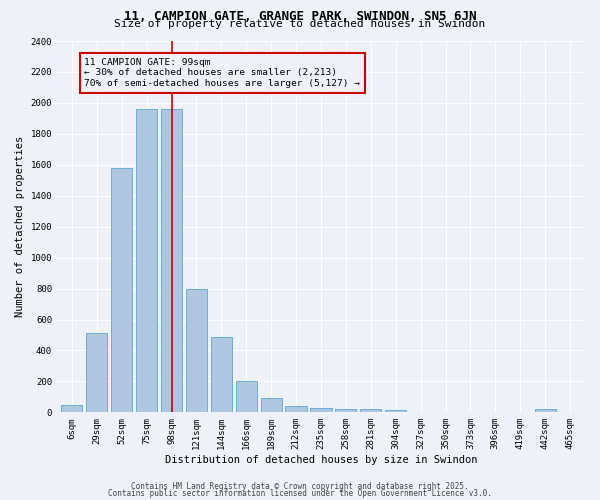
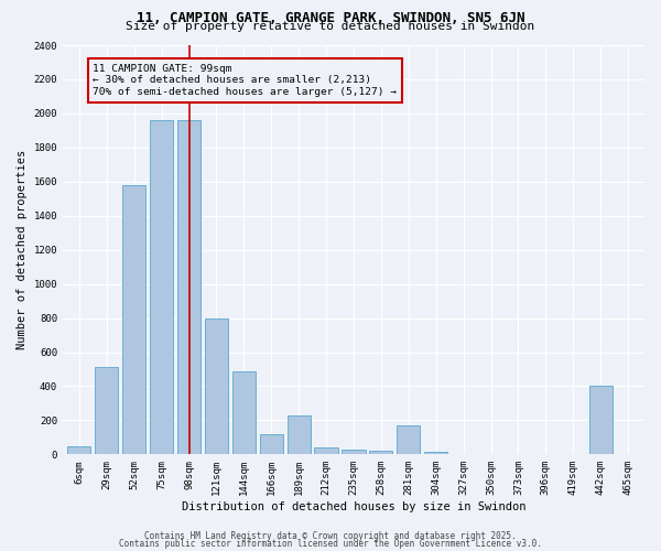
166sqm: 200 -> 120
189sqm: 90 -> 230
281sqm: 20 -> 170
442sqm: 20 -> 400
